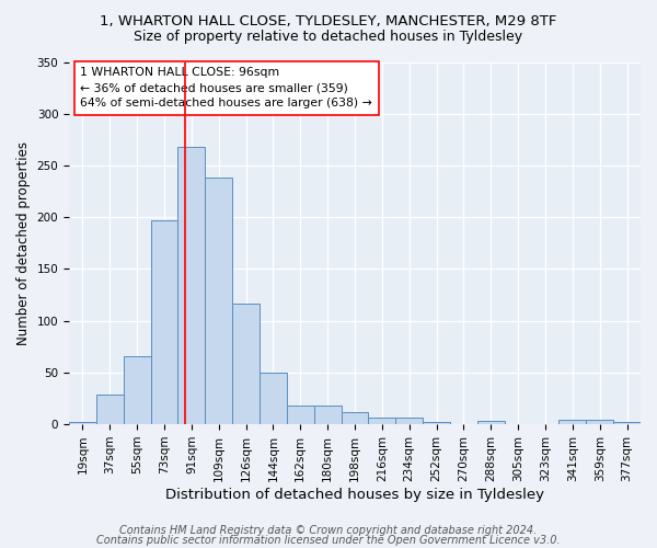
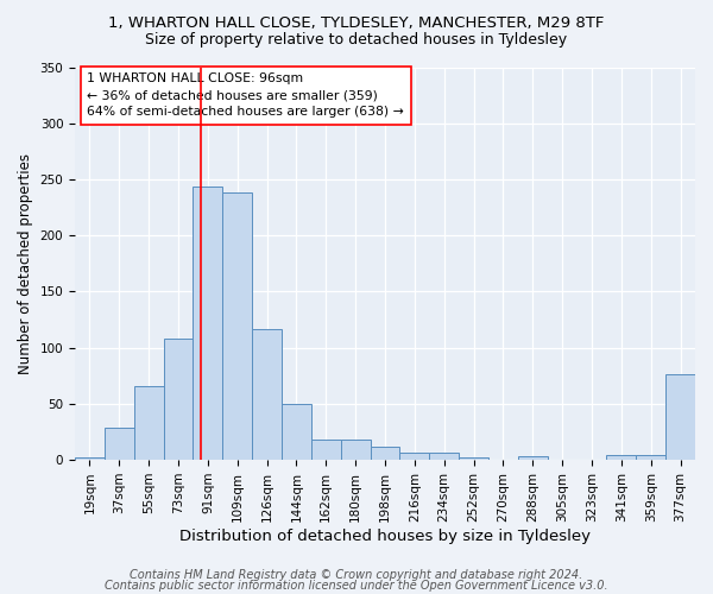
73sqm: 197 -> 108
91sqm: 268 -> 244
377sqm: 2 -> 76
